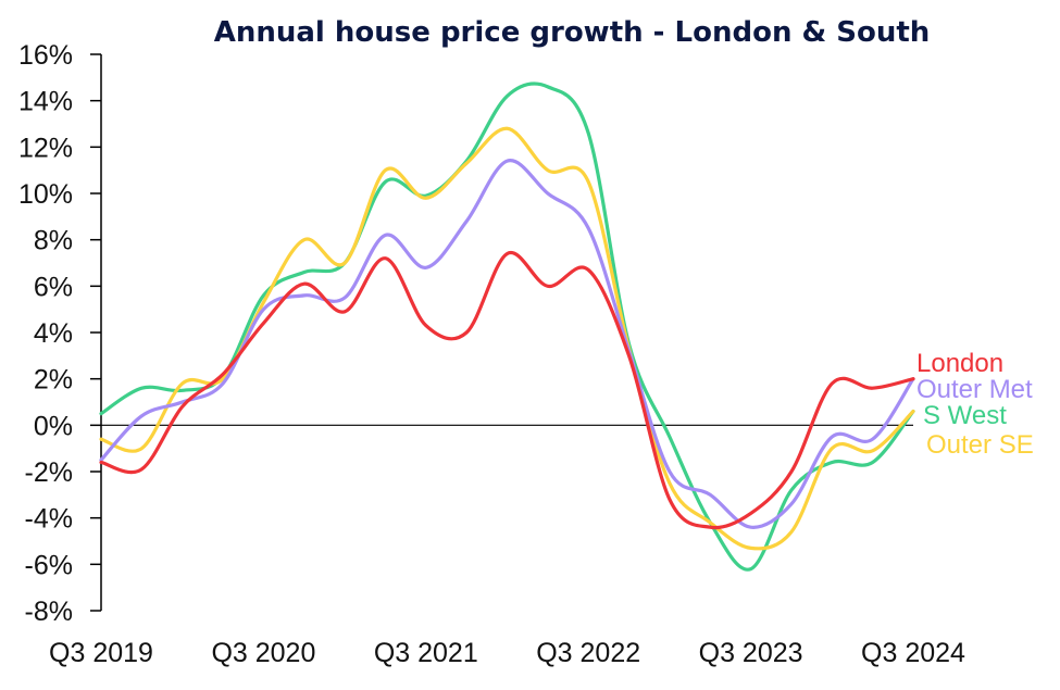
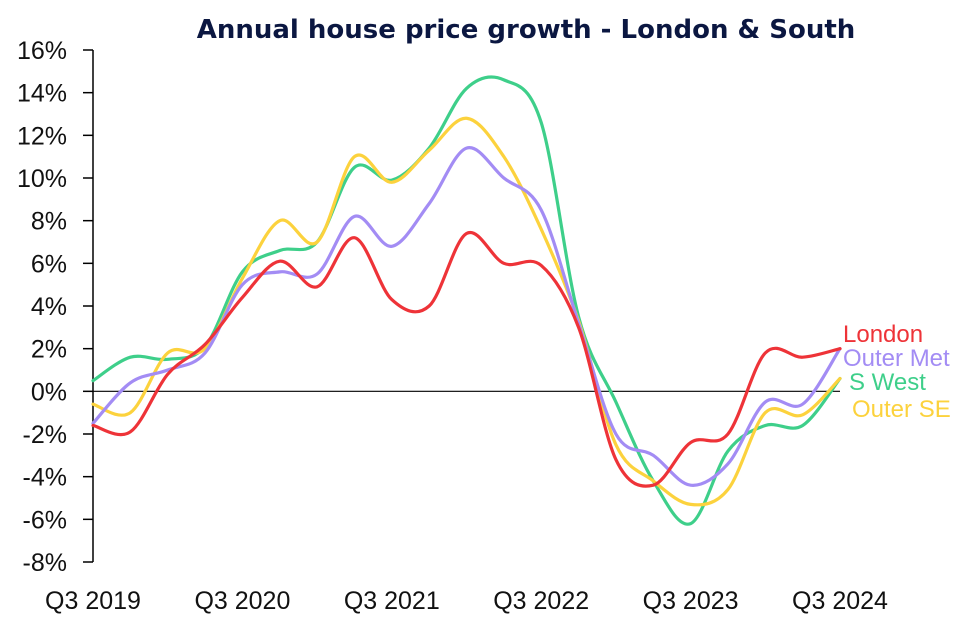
London/Q3 2022: 6.7% -> 5.9%
Outer SE/Q3 2022: 10.5% -> 7.6%
London/Q3 2023: -3.8% -> -2.4%
